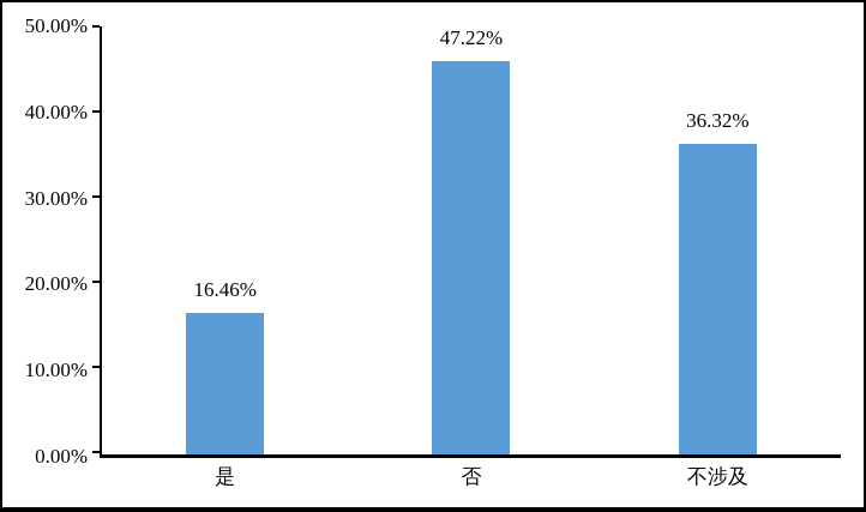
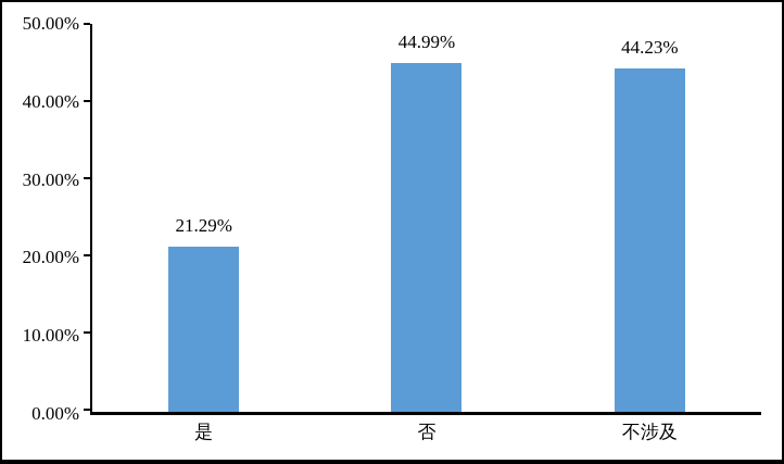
是: 16.46% -> 21.29%
否: 47.22% -> 44.99%
不涉及: 36.32% -> 44.23%
